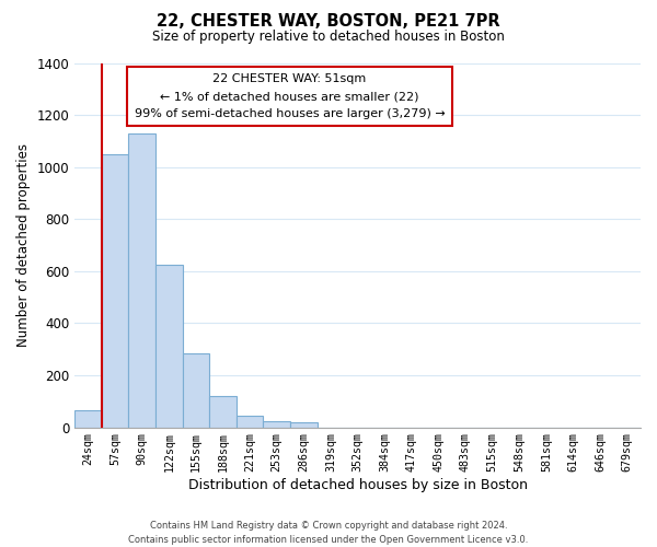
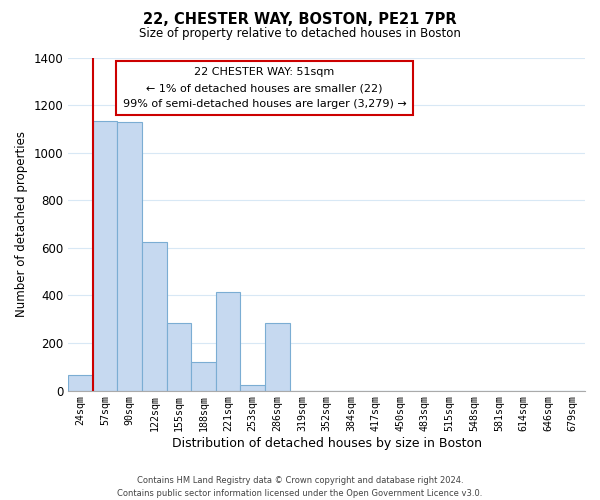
57sqm: 1050 -> 1135
221sqm: 45 -> 415
286sqm: 18 -> 285
